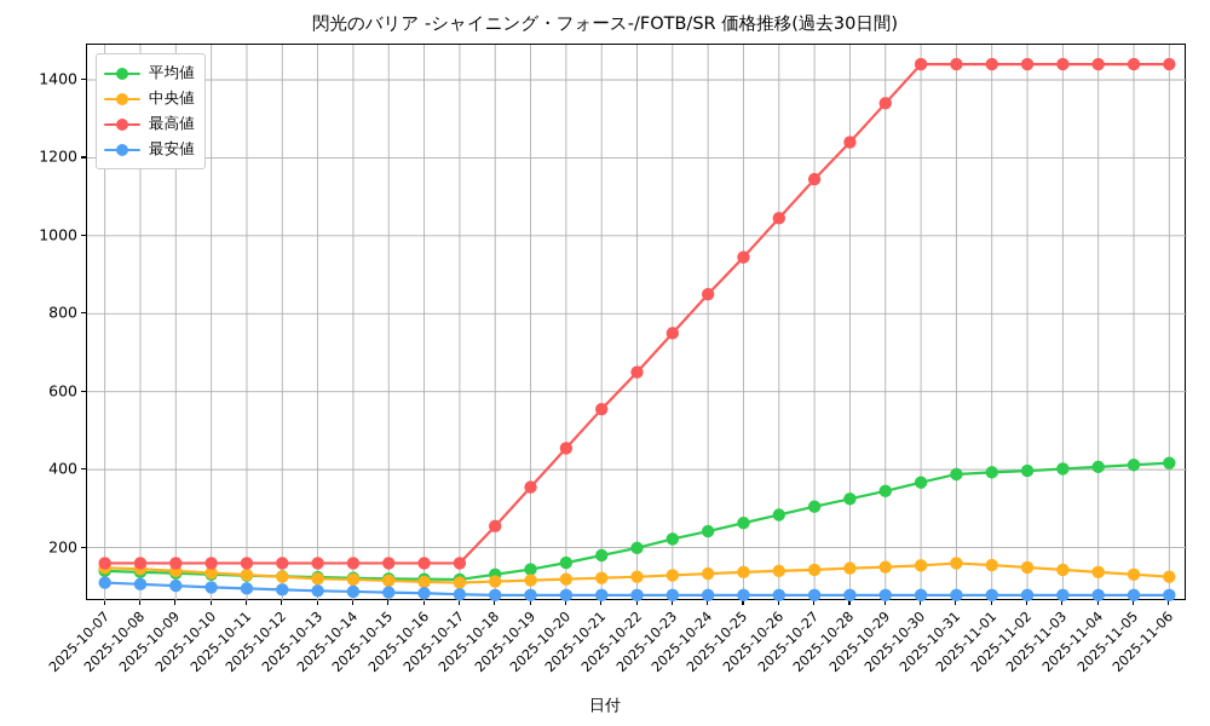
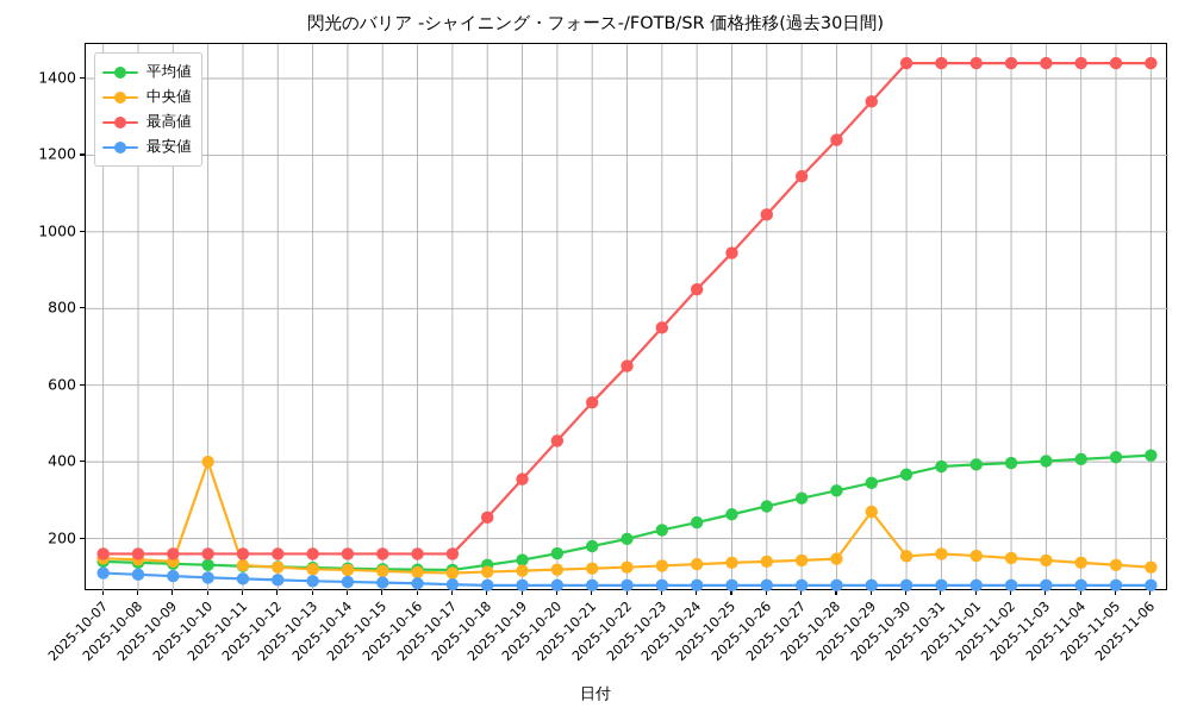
中央値/2025-10-10: 140 -> 400
中央値/2025-10-29: 150 -> 270
